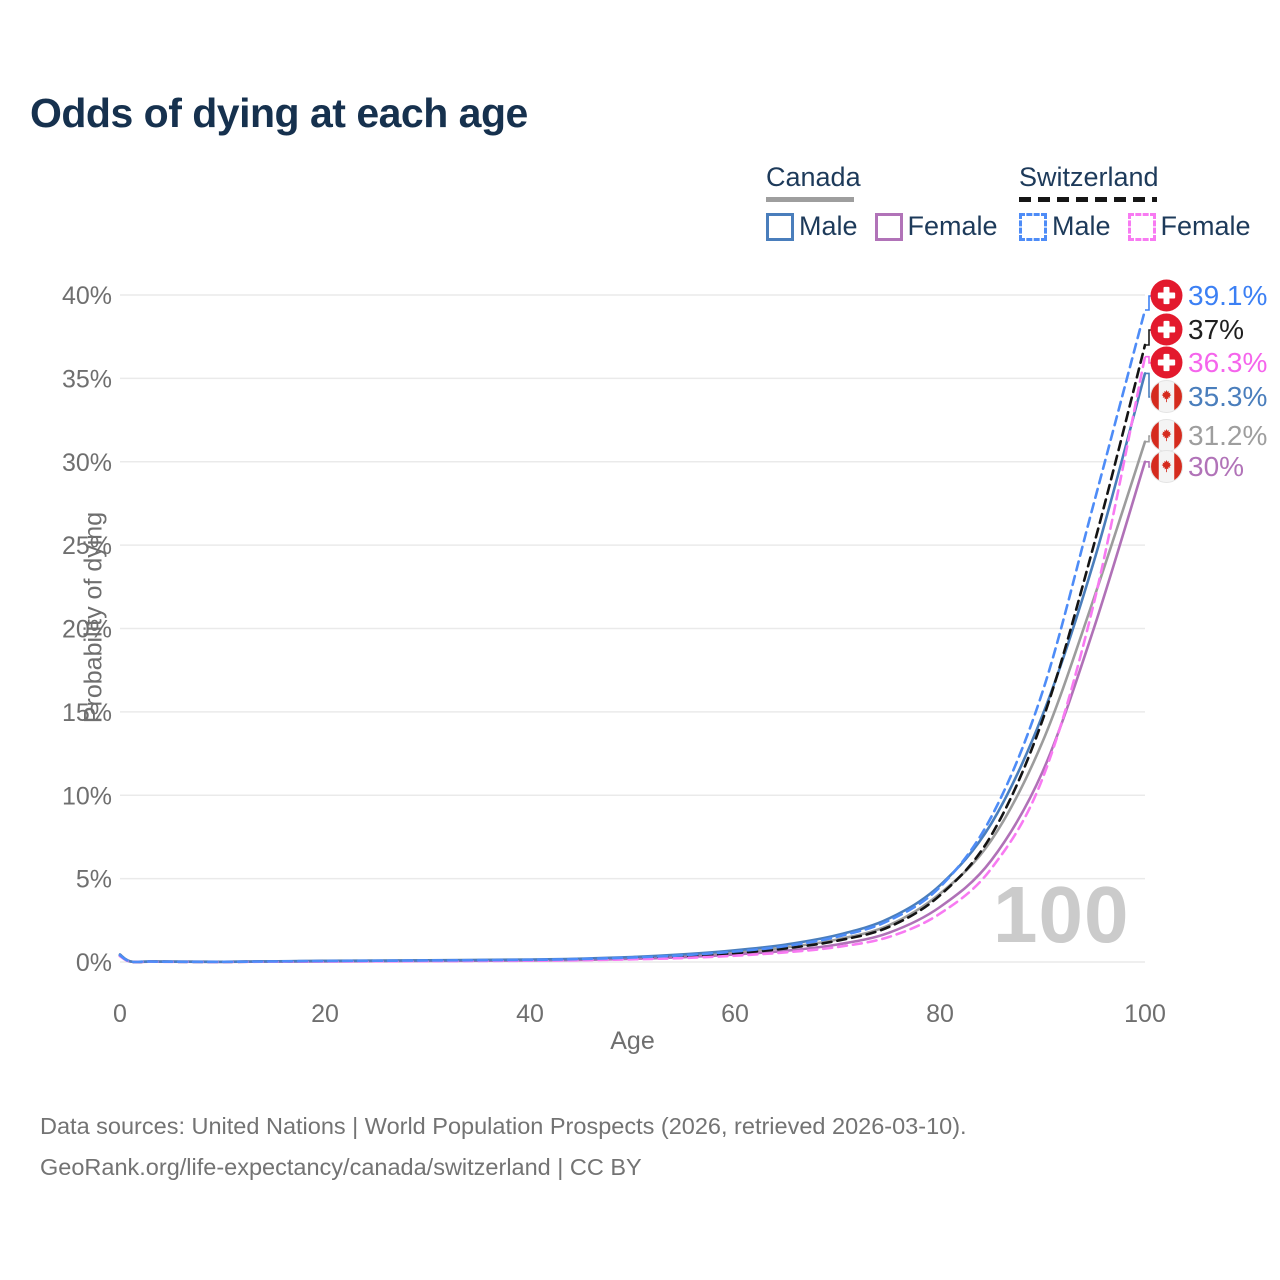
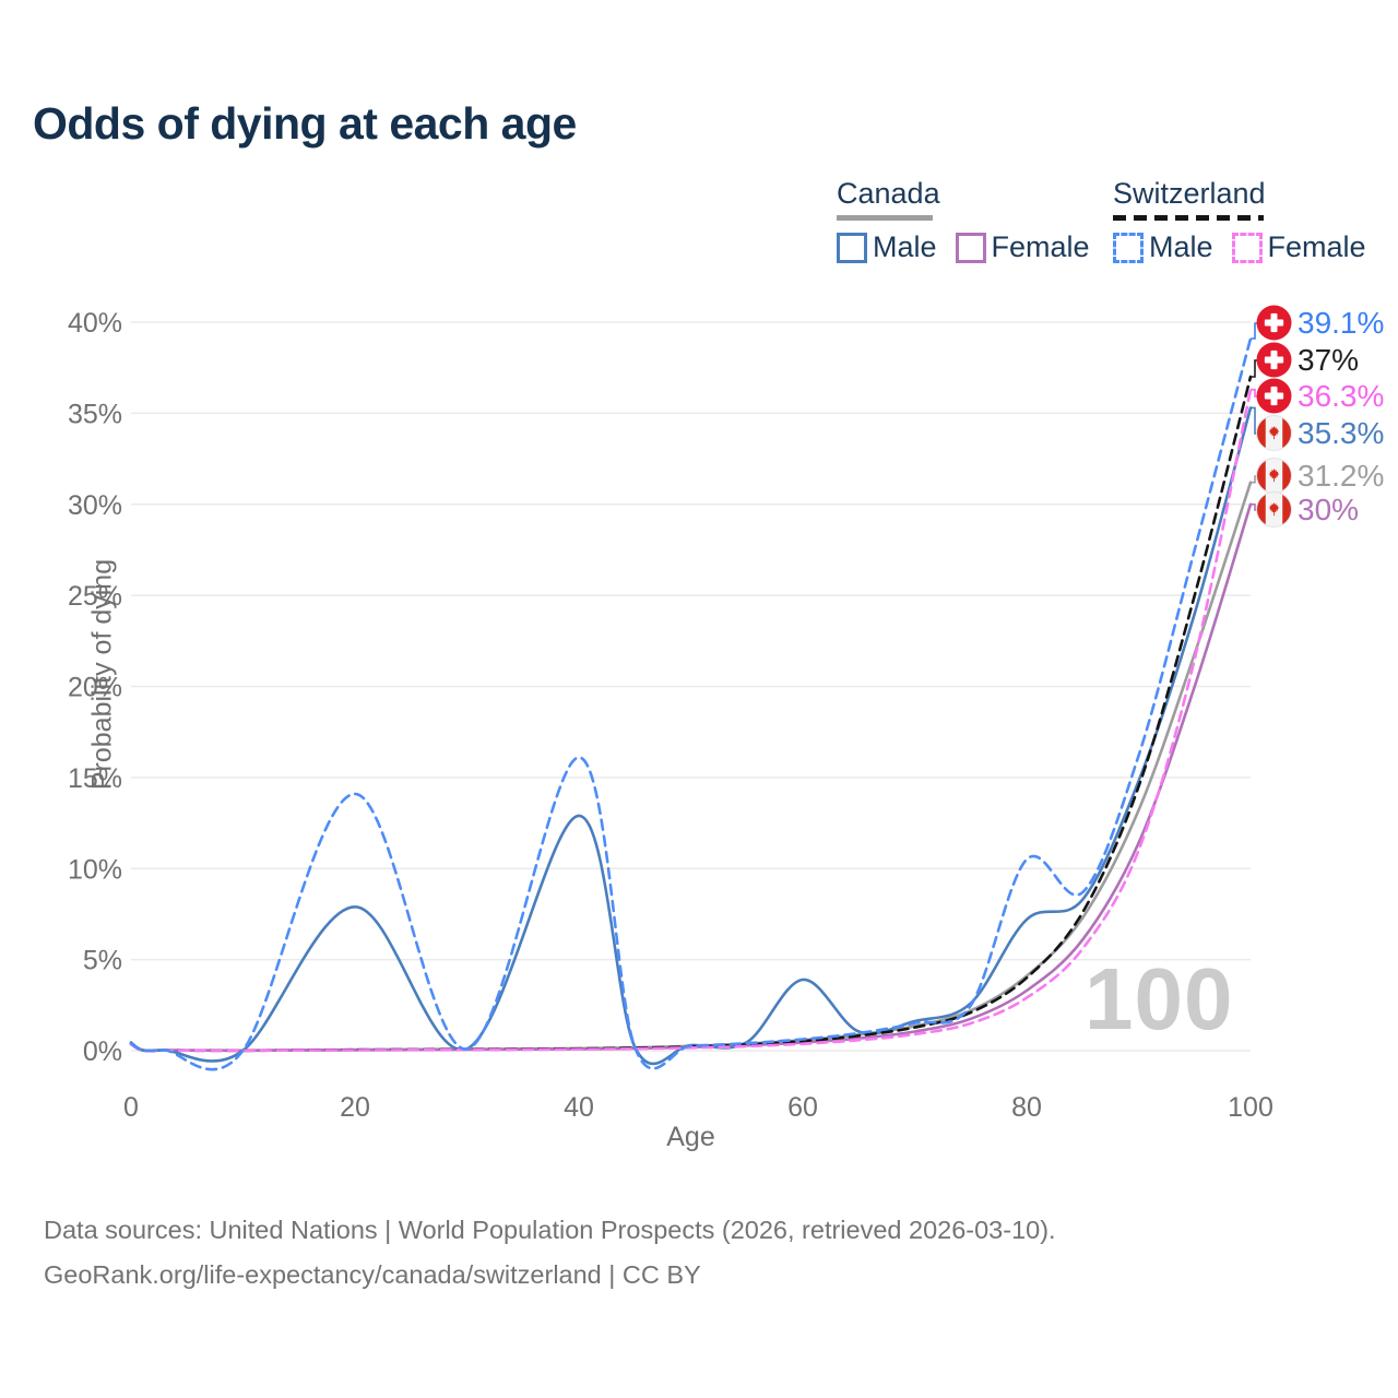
Canada Male/20: 0.1% -> 7.9%
Switzerland Male/20: 0.1% -> 14.1%
Canada Male/40: 0.1% -> 12.9%
Switzerland Male/40: 0.1% -> 16.1%
Canada Male/60: 0.7% -> 3.9%
Canada Male/80: 4.6% -> 7.2%
Switzerland Male/80: 4.5% -> 10.5%
